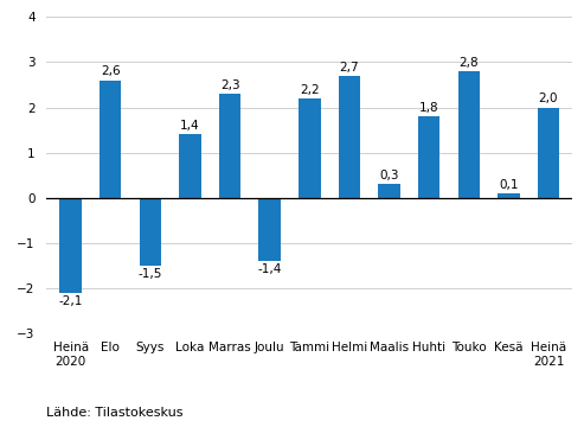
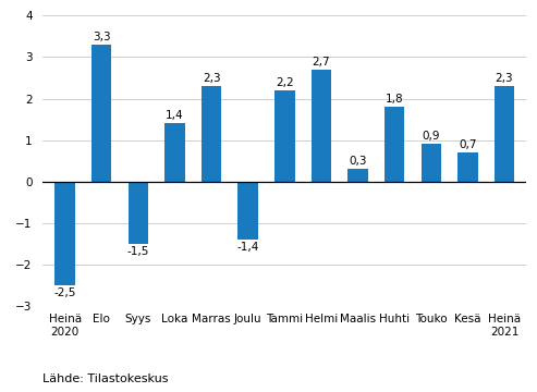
Heinä 2020: -2,1 -> -2,5
Elo: 2,6 -> 3,3
Touko: 2,8 -> 0,9
Kesä: 0,1 -> 0,7
Heinä 2021: 2,0 -> 2,3
